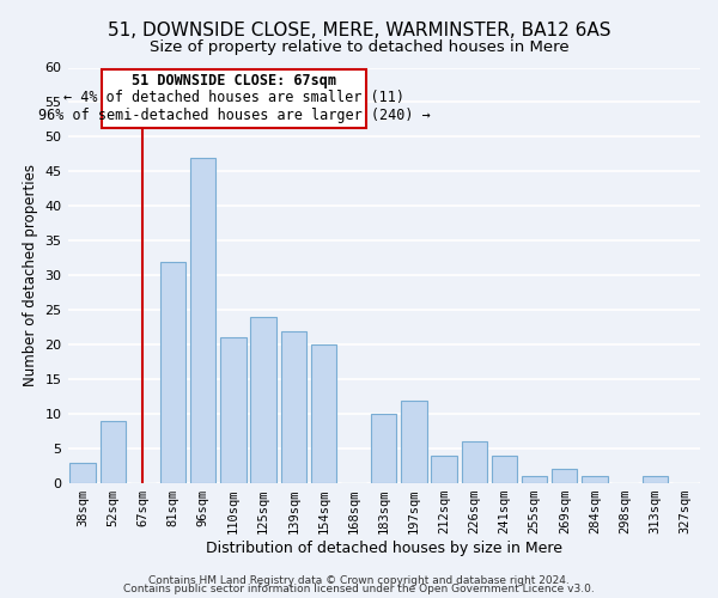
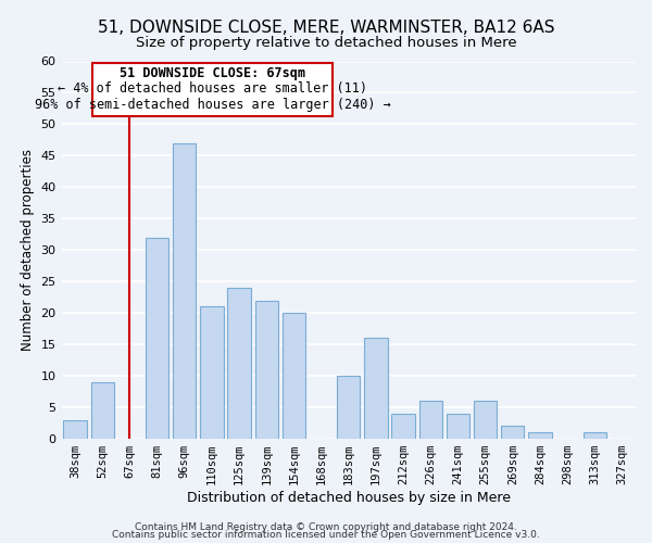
197sqm: 12 -> 16
255sqm: 1 -> 6
